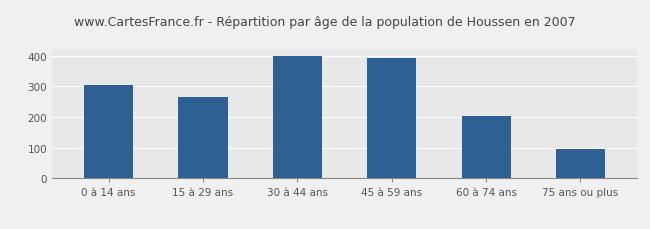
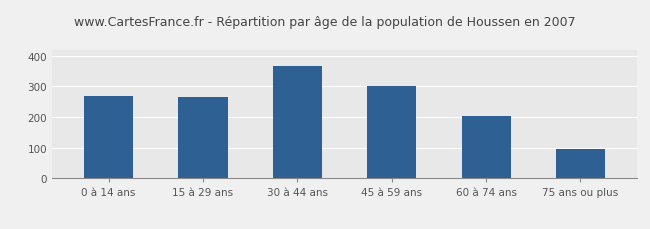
0 à 14 ans: 305 -> 270
30 à 44 ans: 398 -> 365
45 à 59 ans: 394 -> 300
